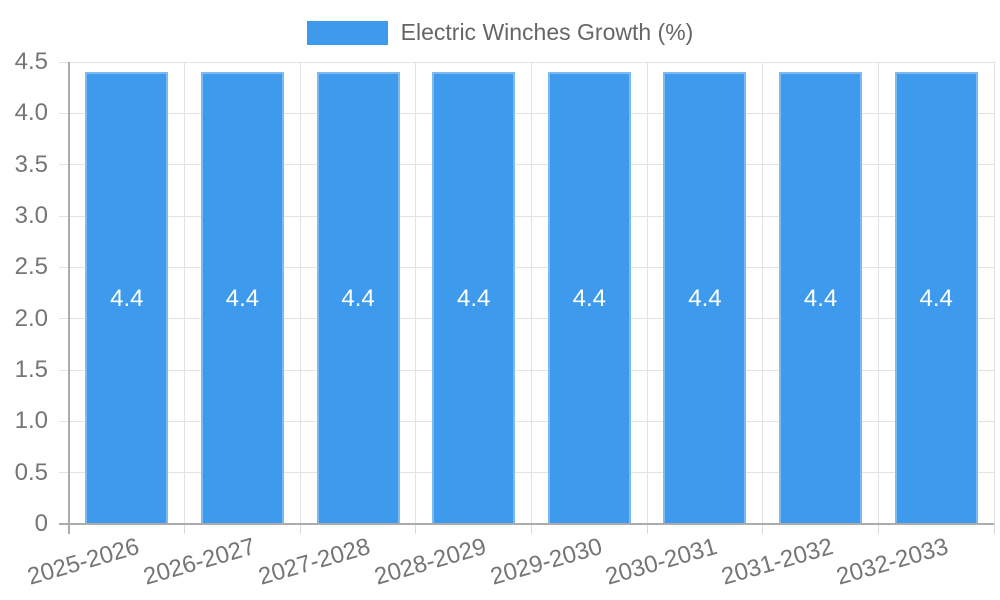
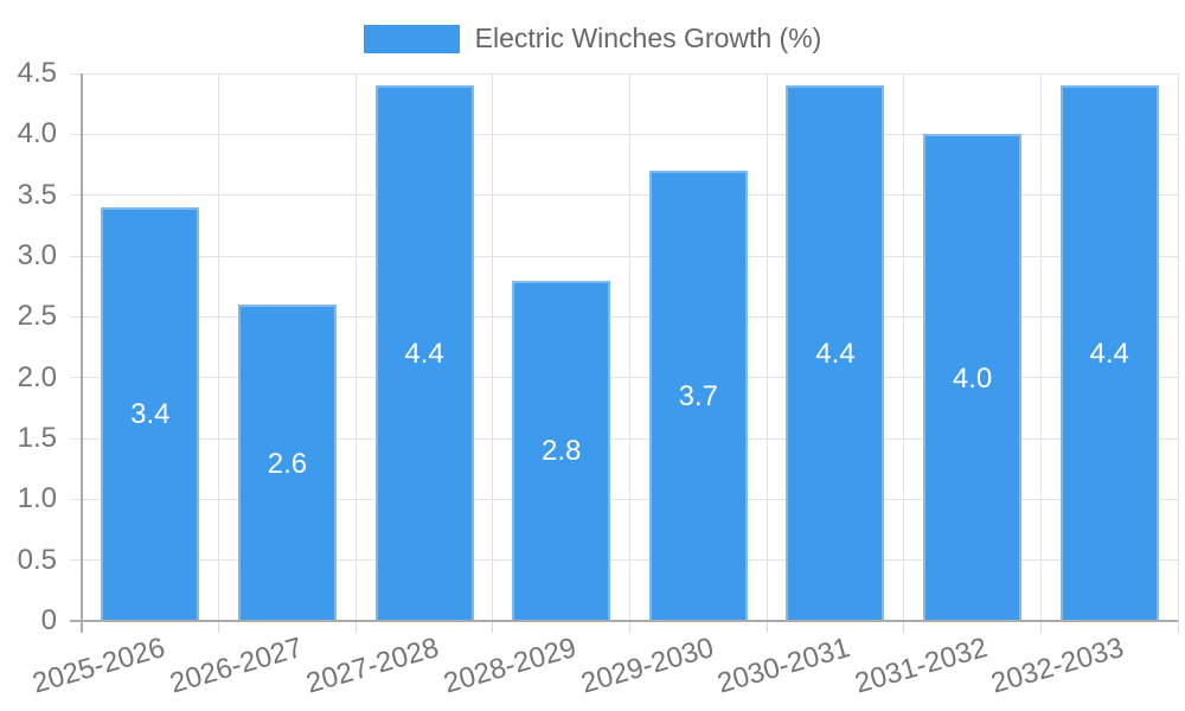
2025-2026: 4.4 -> 3.4
2026-2027: 4.4 -> 2.6
2028-2029: 4.4 -> 2.8
2029-2030: 4.4 -> 3.7
2031-2032: 4.4 -> 4.0
